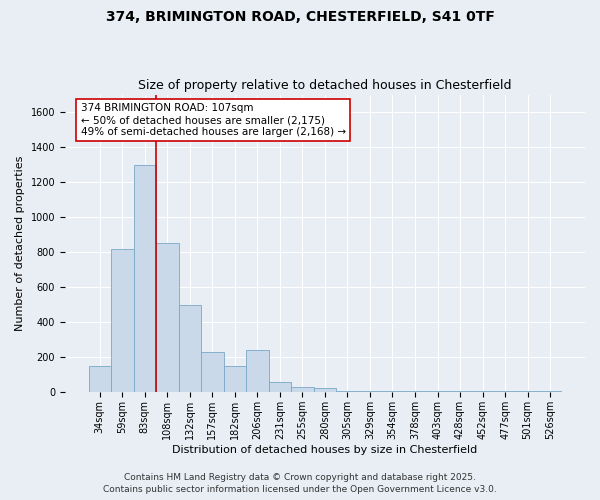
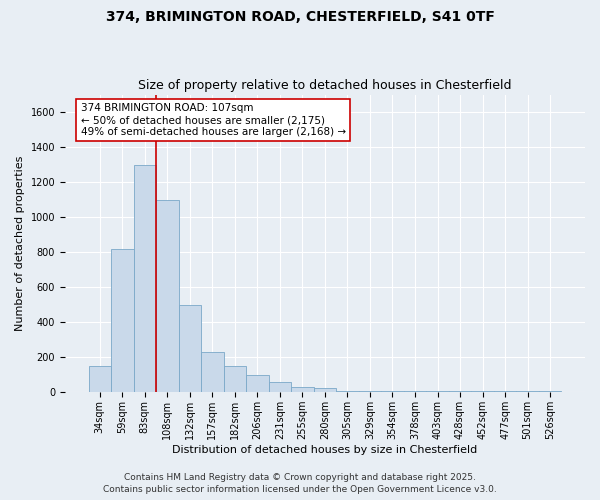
108sqm: 850 -> 1100
206sqm: 240 -> 100
